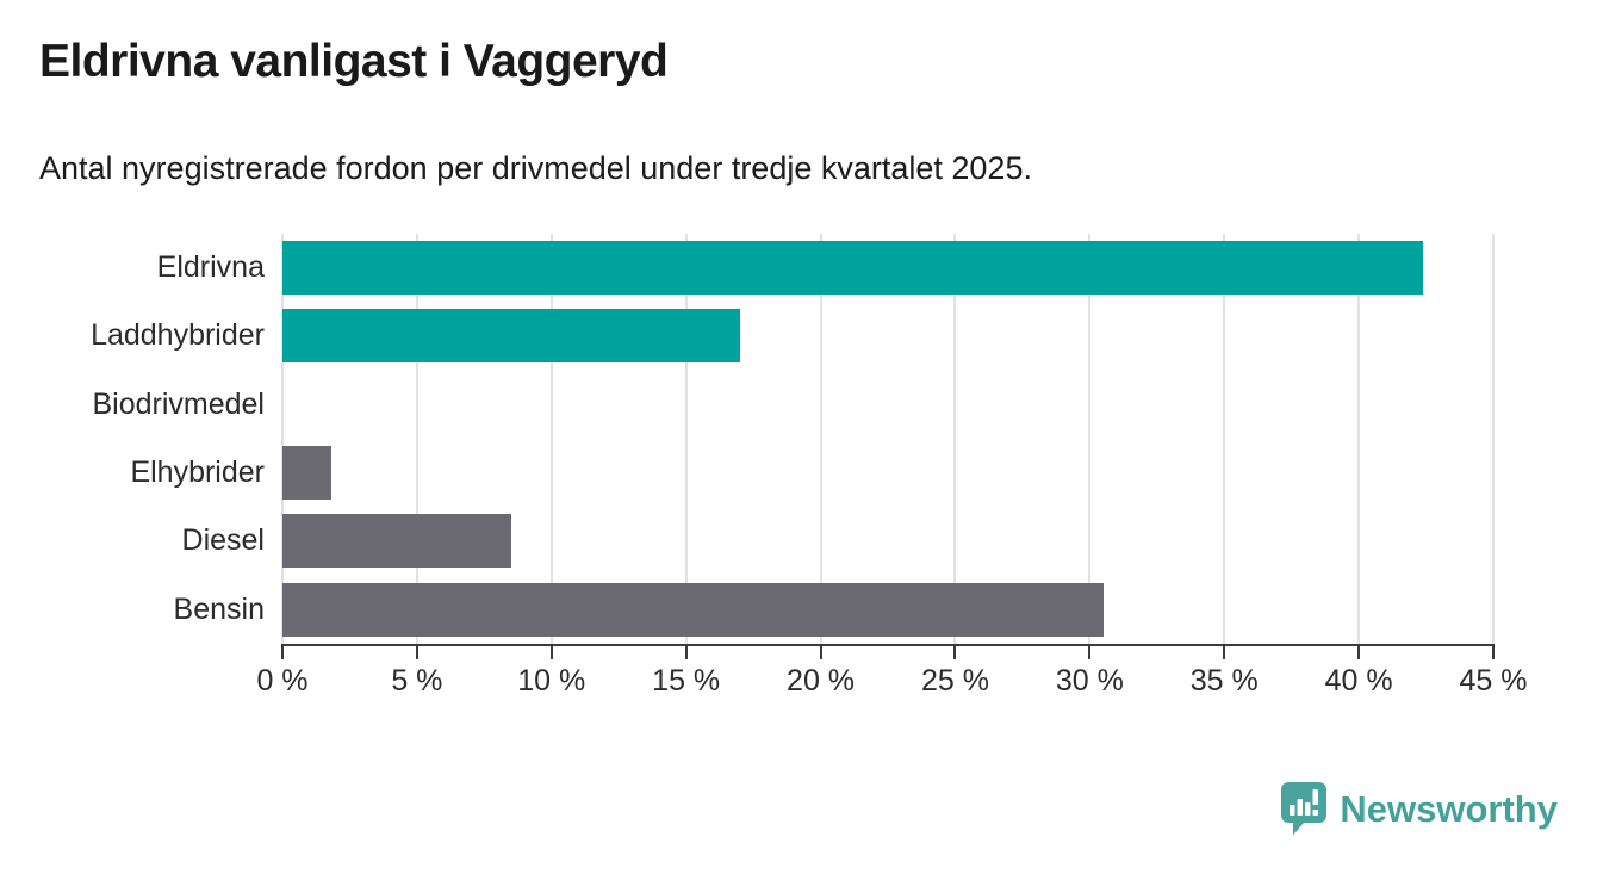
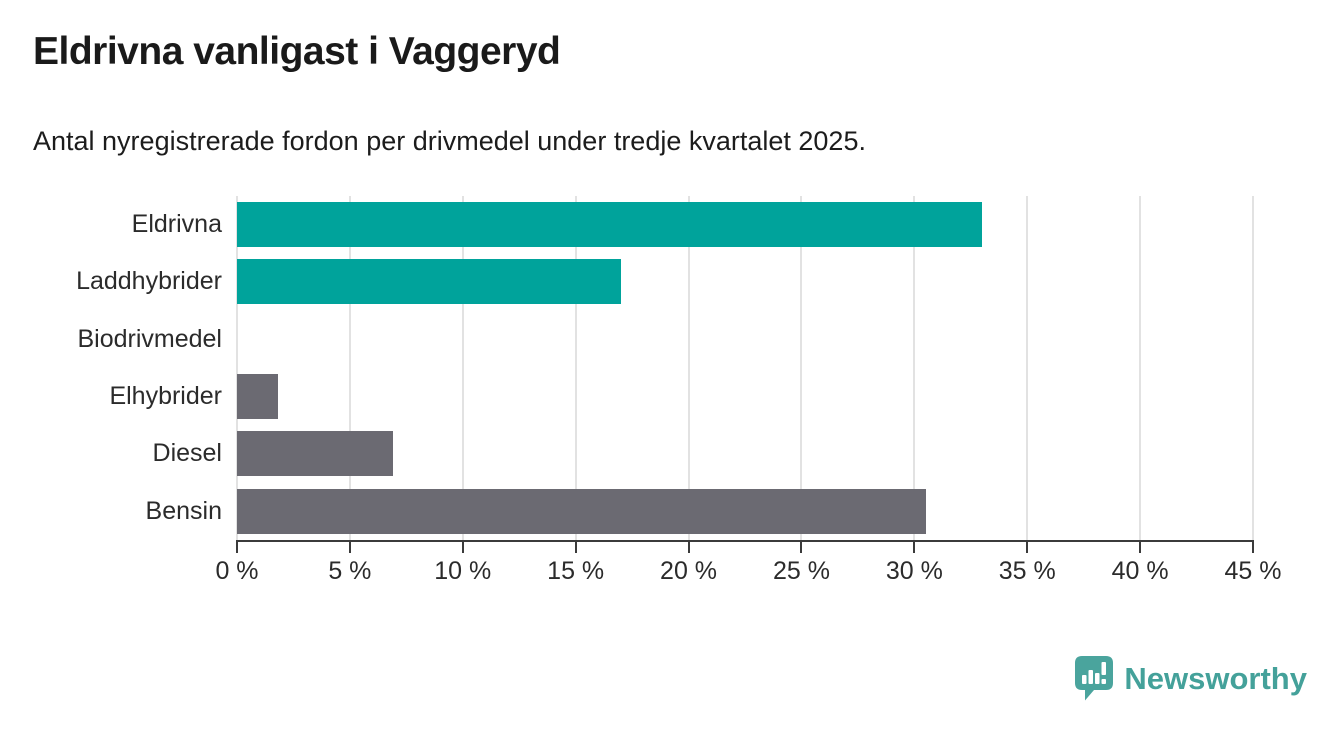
Eldrivna: 42.4% -> 33.0%
Diesel: 8.5% -> 6.9%
